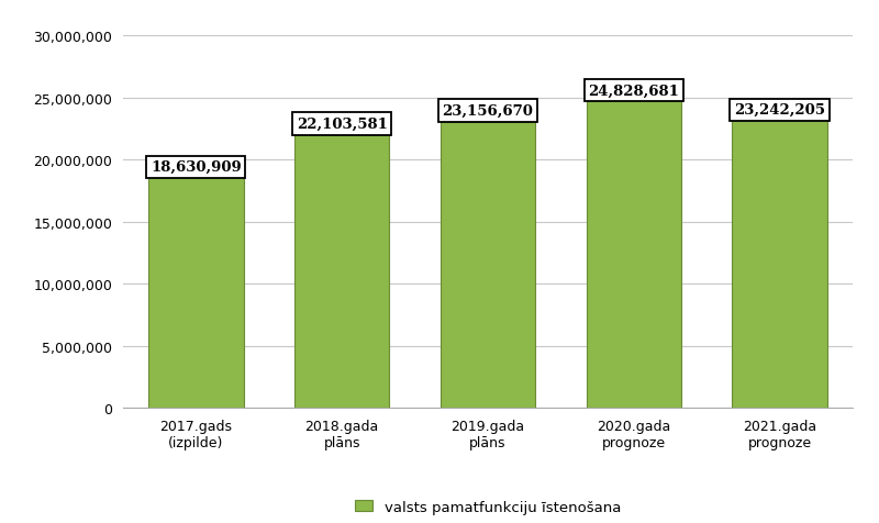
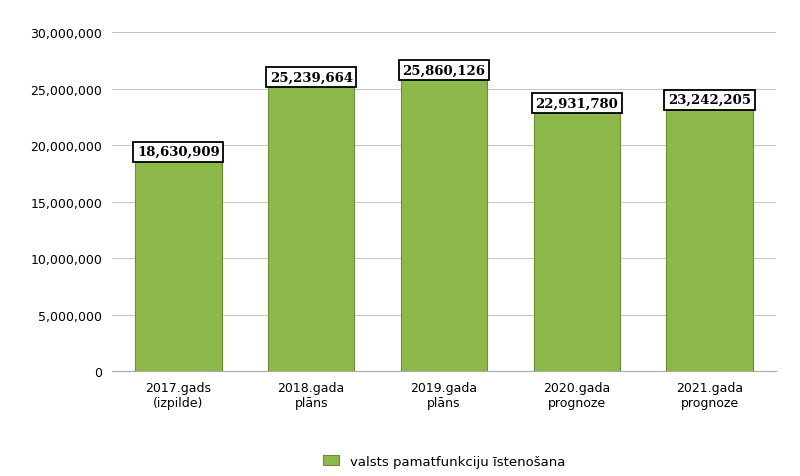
2018.gada plāns: 22,103,581 -> 25,239,664
2019.gada plāns: 23,156,670 -> 25,860,126
2020.gada prognoze: 24,828,681 -> 22,931,780
